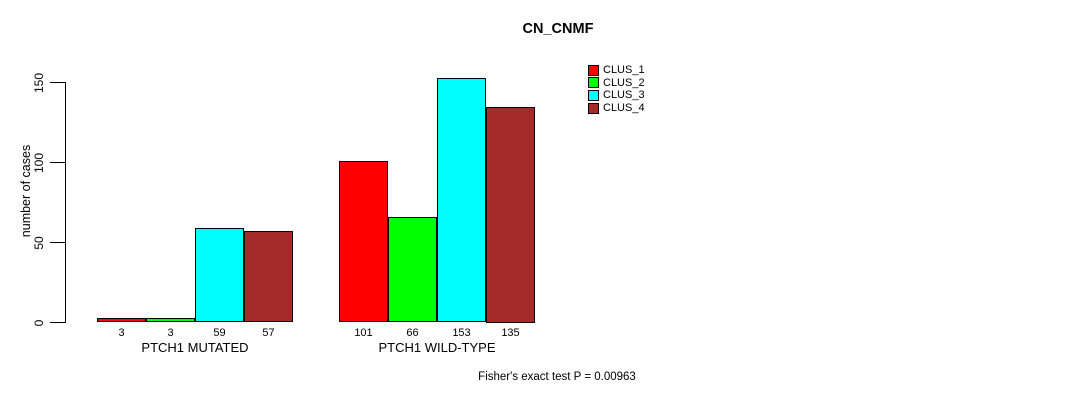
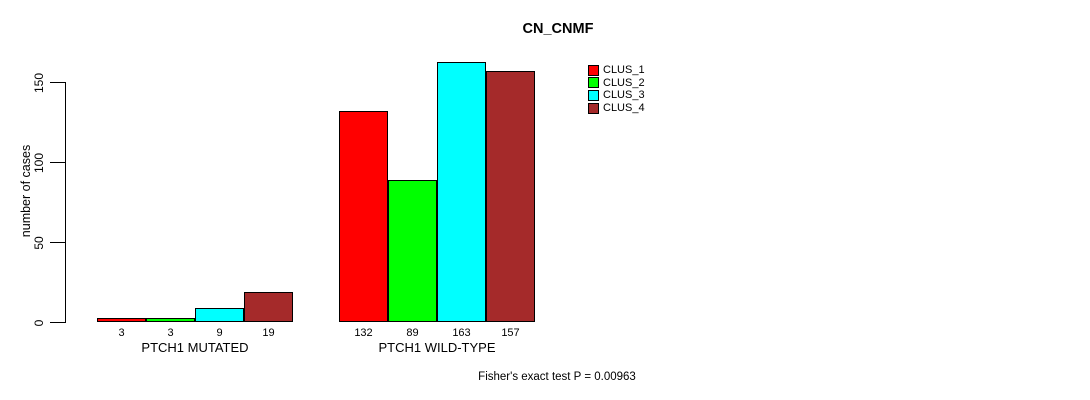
CLUS_3/PTCH1 MUTATED: 59 -> 9
CLUS_4/PTCH1 MUTATED: 57 -> 19
CLUS_1/PTCH1 WILD-TYPE: 101 -> 132
CLUS_2/PTCH1 WILD-TYPE: 66 -> 89
CLUS_3/PTCH1 WILD-TYPE: 153 -> 163
CLUS_4/PTCH1 WILD-TYPE: 135 -> 157
